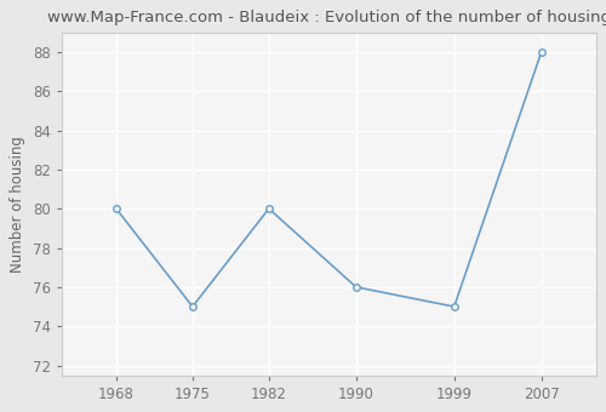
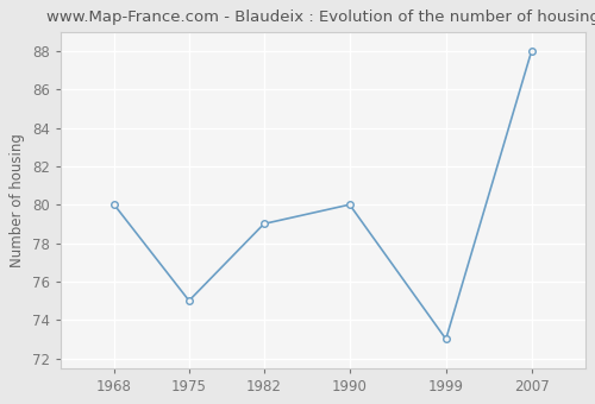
1982: 80 -> 79
1990: 76 -> 80
1999: 75 -> 73
